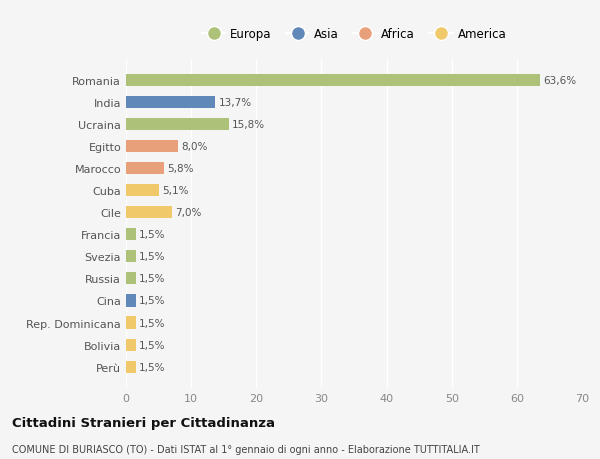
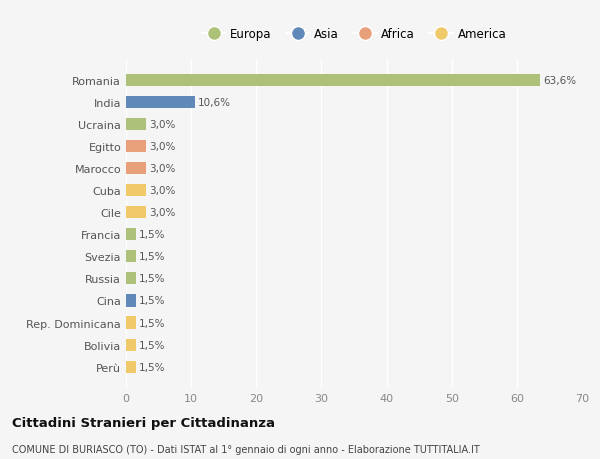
India: 13,7% -> 10,6%
Ucraina: 15,8% -> 3,0%
Egitto: 8,0% -> 3,0%
Marocco: 5,8% -> 3,0%
Cuba: 5,1% -> 3,0%
Cile: 7,0% -> 3,0%
